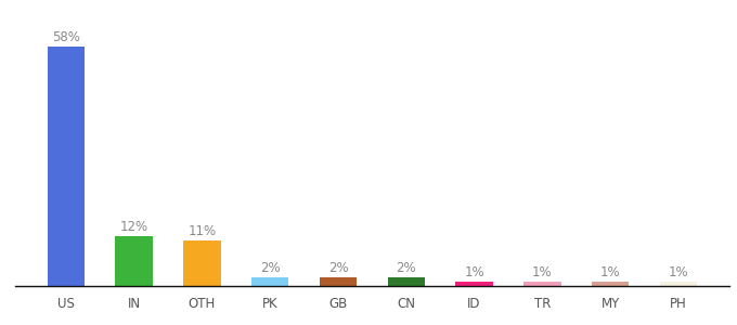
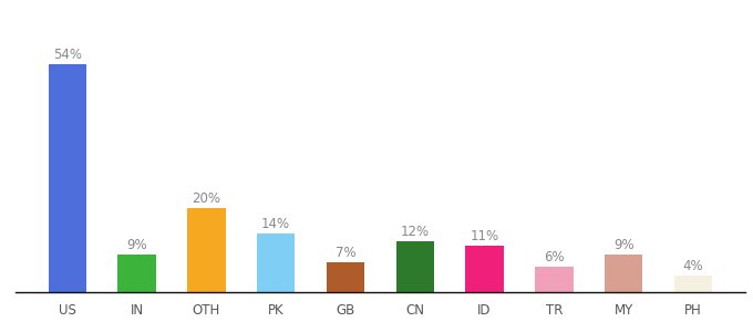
US: 58% -> 54%
IN: 12% -> 9%
OTH: 11% -> 20%
PK: 2% -> 14%
GB: 2% -> 7%
CN: 2% -> 12%
ID: 1% -> 11%
TR: 1% -> 6%
MY: 1% -> 9%
PH: 1% -> 4%
